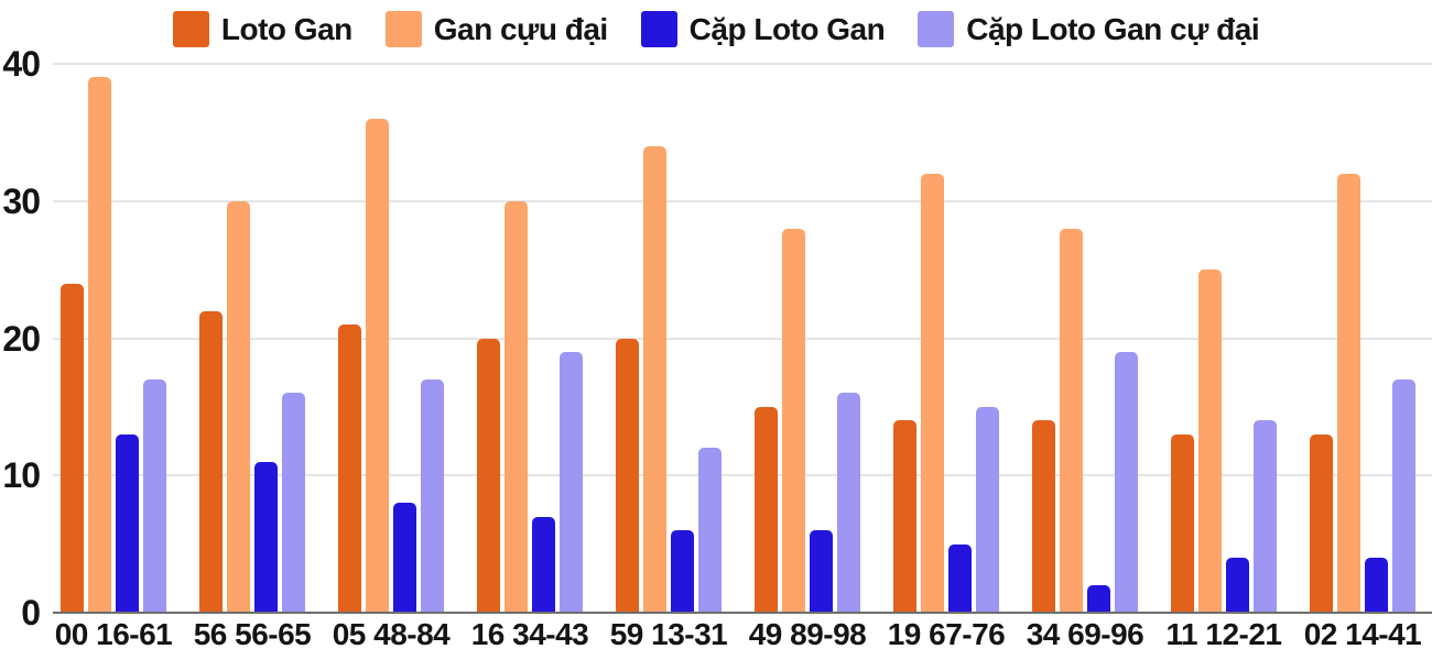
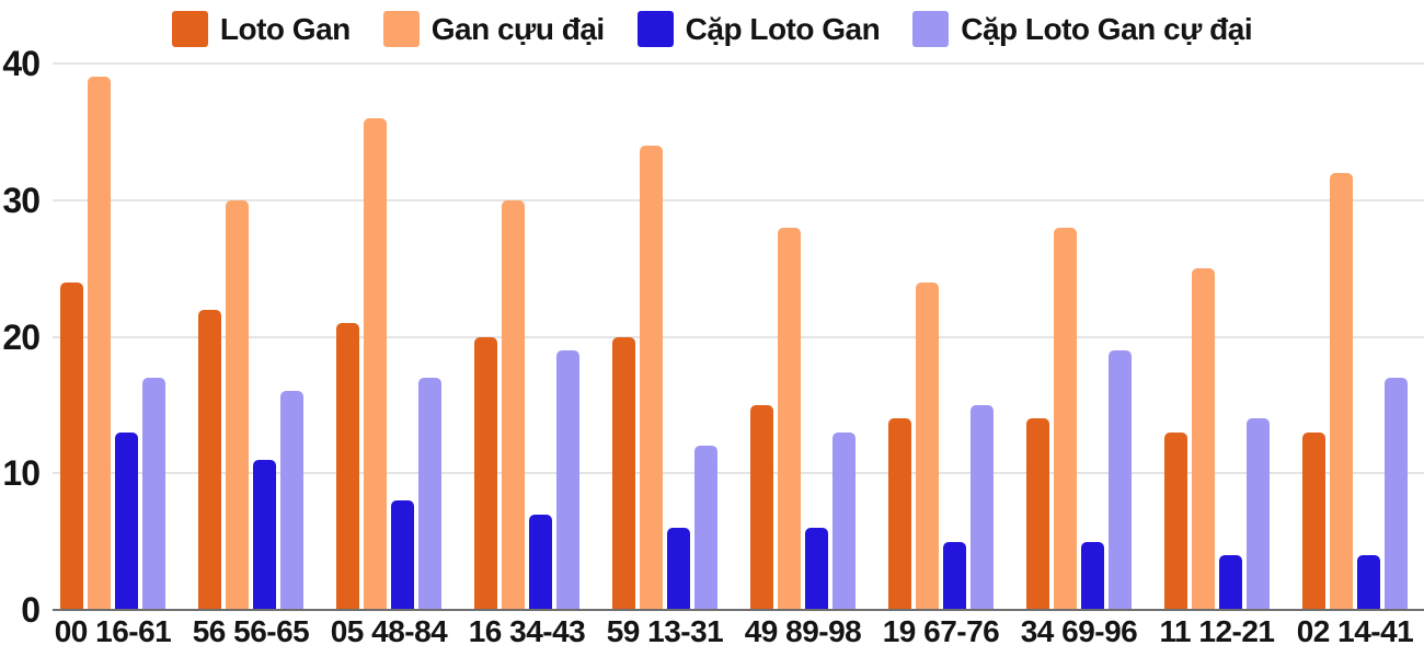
Cặp Loto Gan cự đại/49 89-98: 16 -> 13
Gan cựu đại/19 67-76: 32 -> 24
Cặp Loto Gan/34 69-96: 2 -> 5
